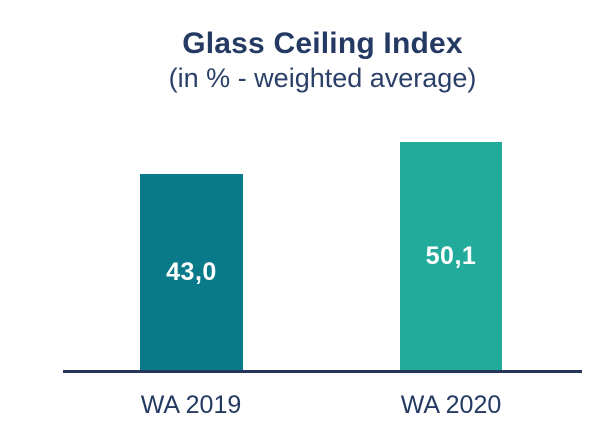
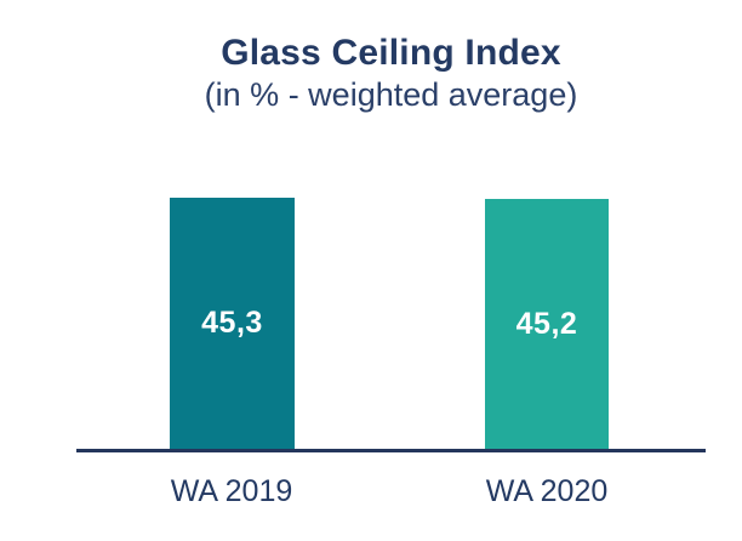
WA 2019: 43,0 -> 45,3
WA 2020: 50,1 -> 45,2
